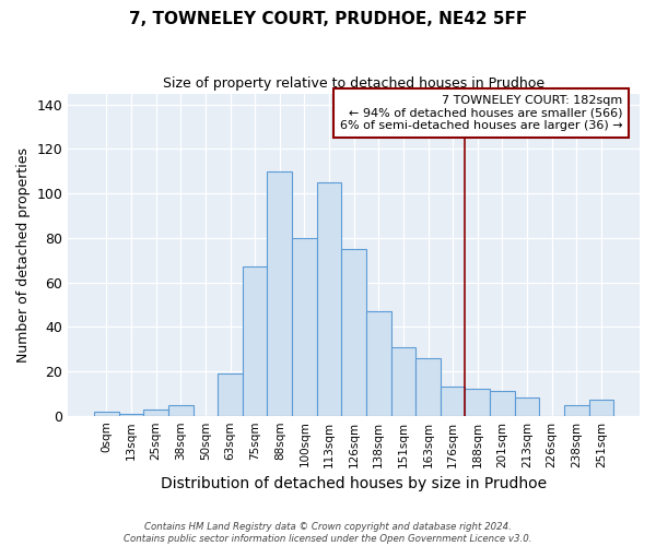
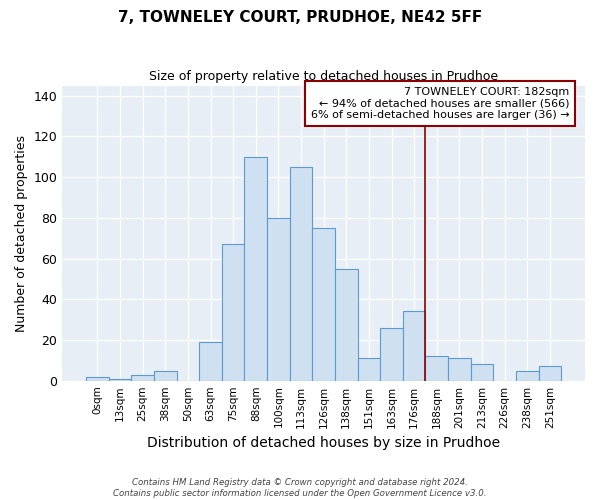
138sqm: 47 -> 55
151sqm: 31 -> 11
176sqm: 13 -> 34
